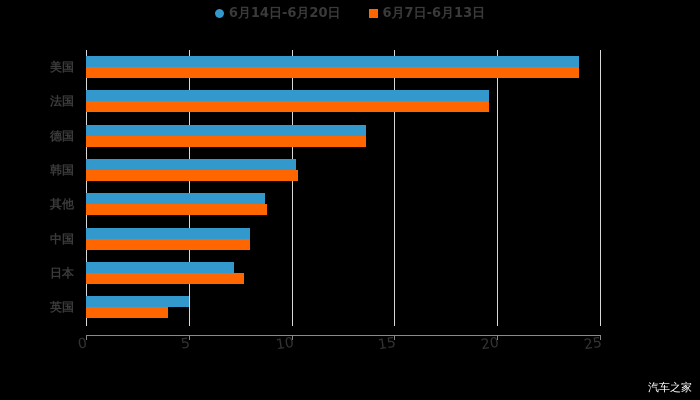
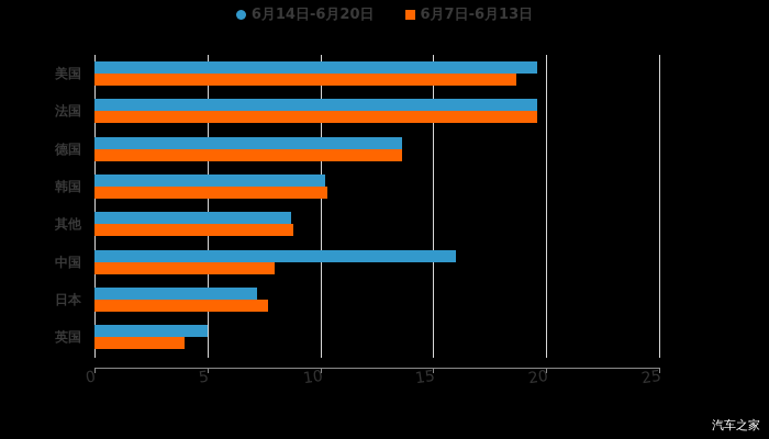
6月14日-6月20日/美国: 24.0 -> 19.6
6月7日-6月13日/美国: 24.0 -> 18.7
6月14日-6月20日/中国: 8.0 -> 16.0
